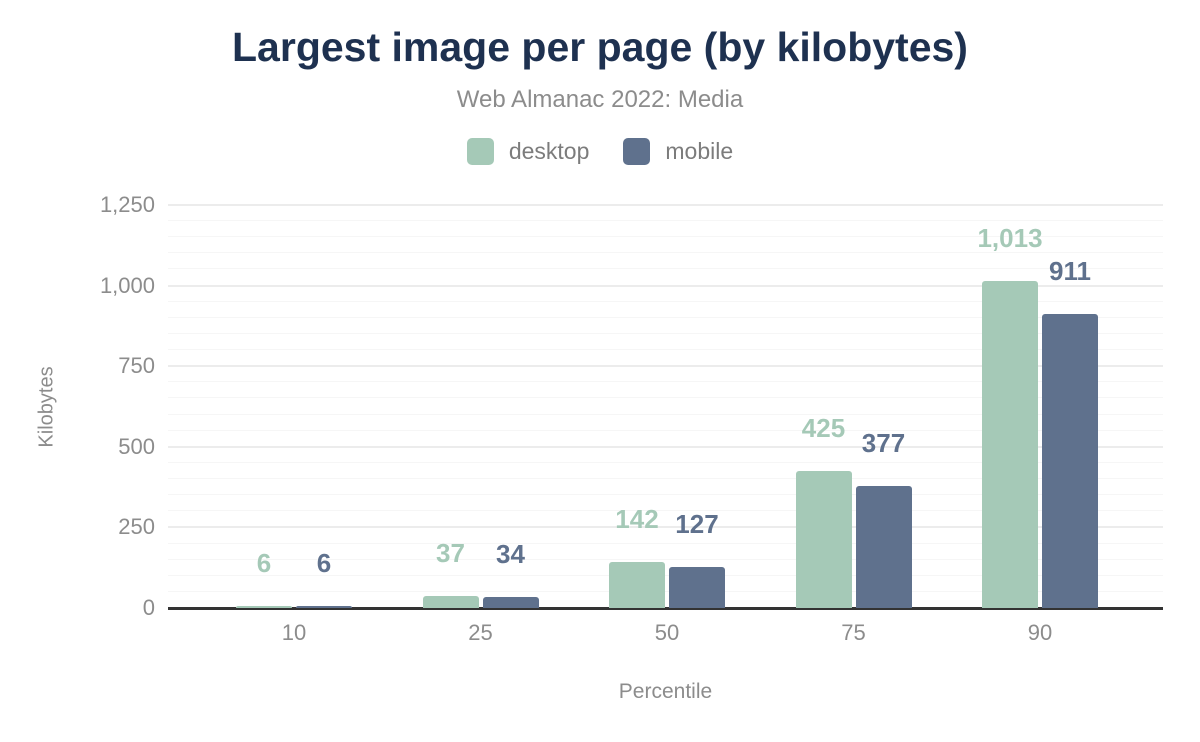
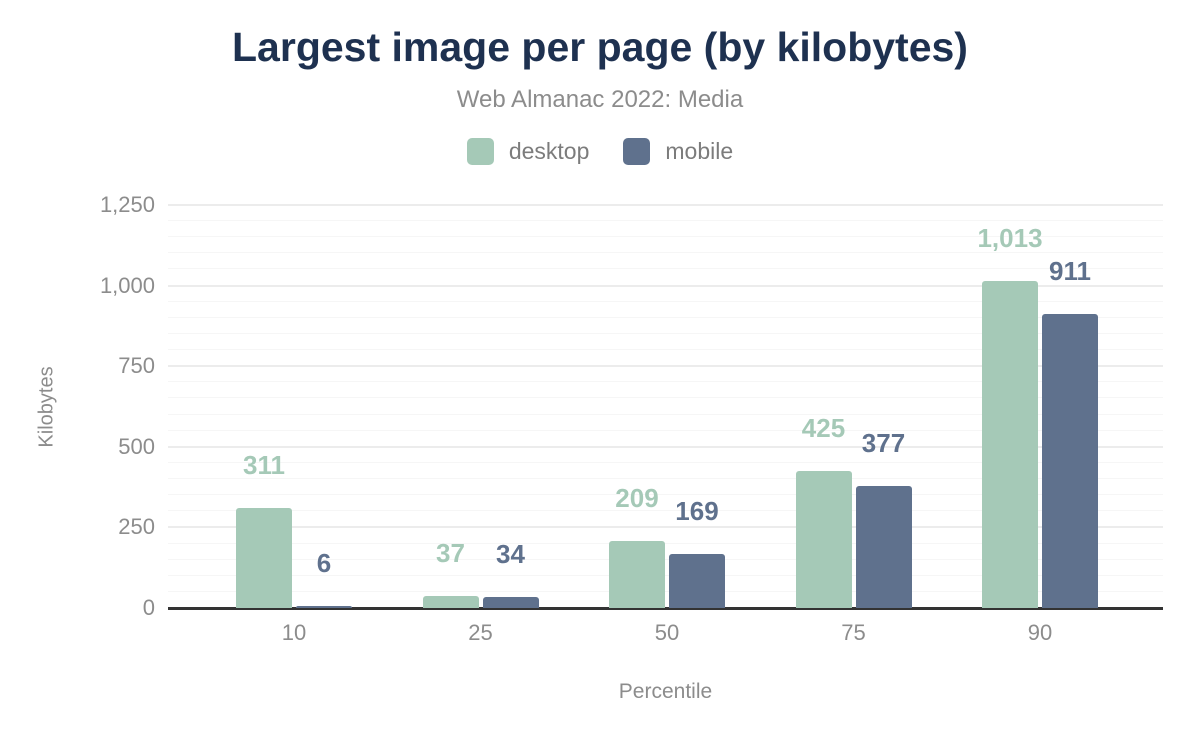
desktop/10: 6 -> 311
desktop/50: 142 -> 209
mobile/50: 127 -> 169
